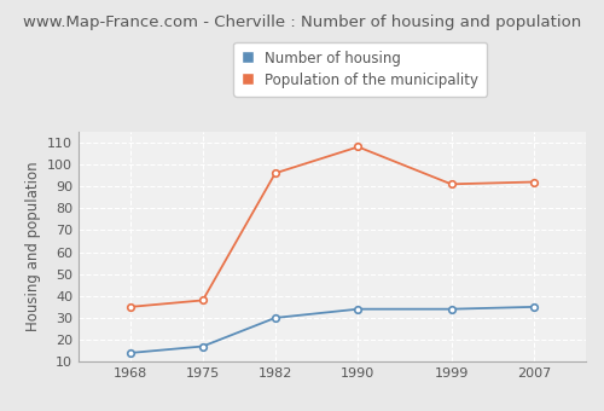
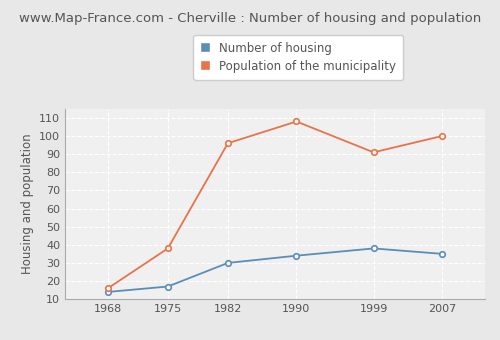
Population of the municipality/1968: 35 -> 16
Number of housing/1999: 34 -> 38
Population of the municipality/2007: 92 -> 100
